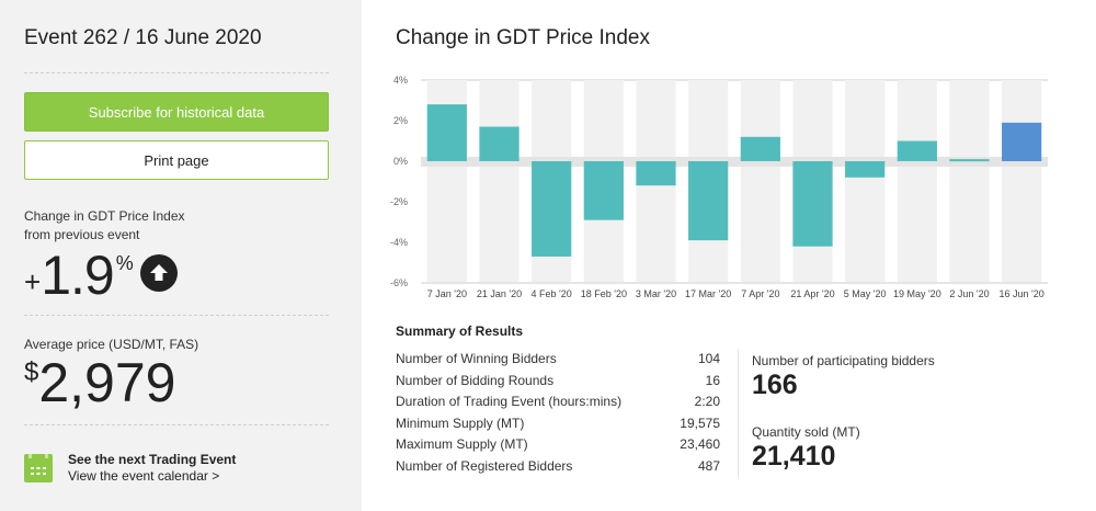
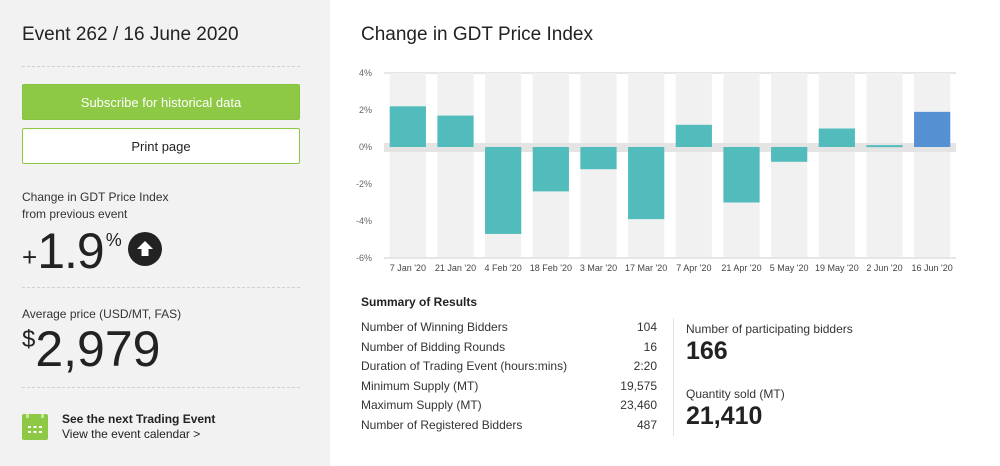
7 Jan '20: 2.8% -> 2.2%
18 Feb '20: -2.9% -> -2.4%
21 Apr '20: -4.2% -> -3.0%
